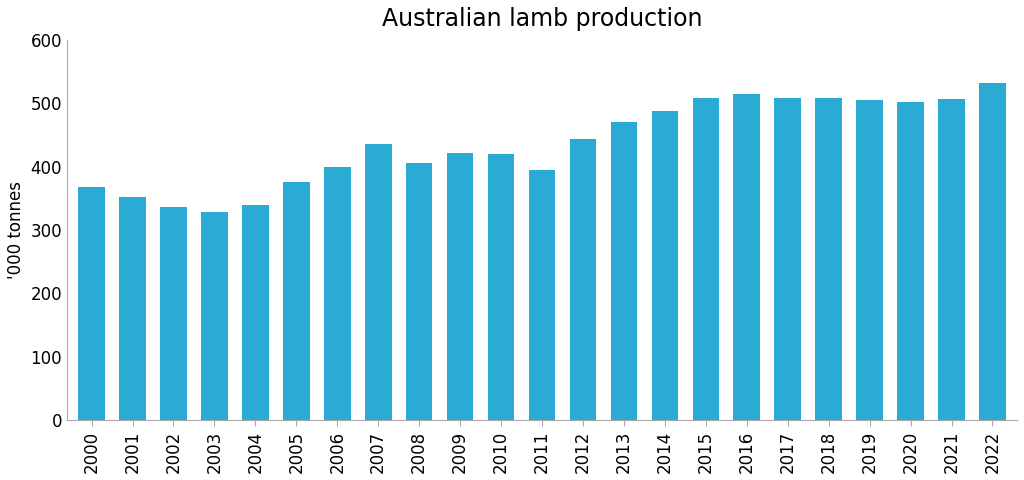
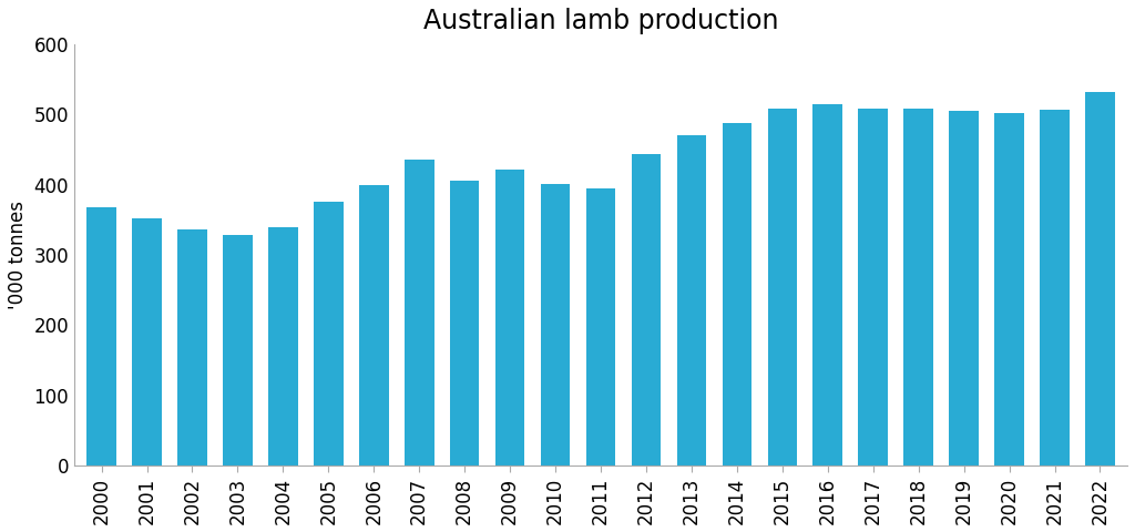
2010: 420 -> 401
